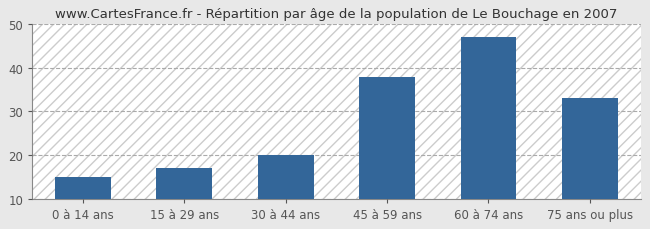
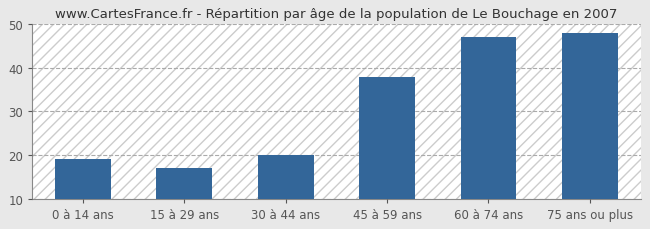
0 à 14 ans: 15 -> 19
75 ans ou plus: 33 -> 48
